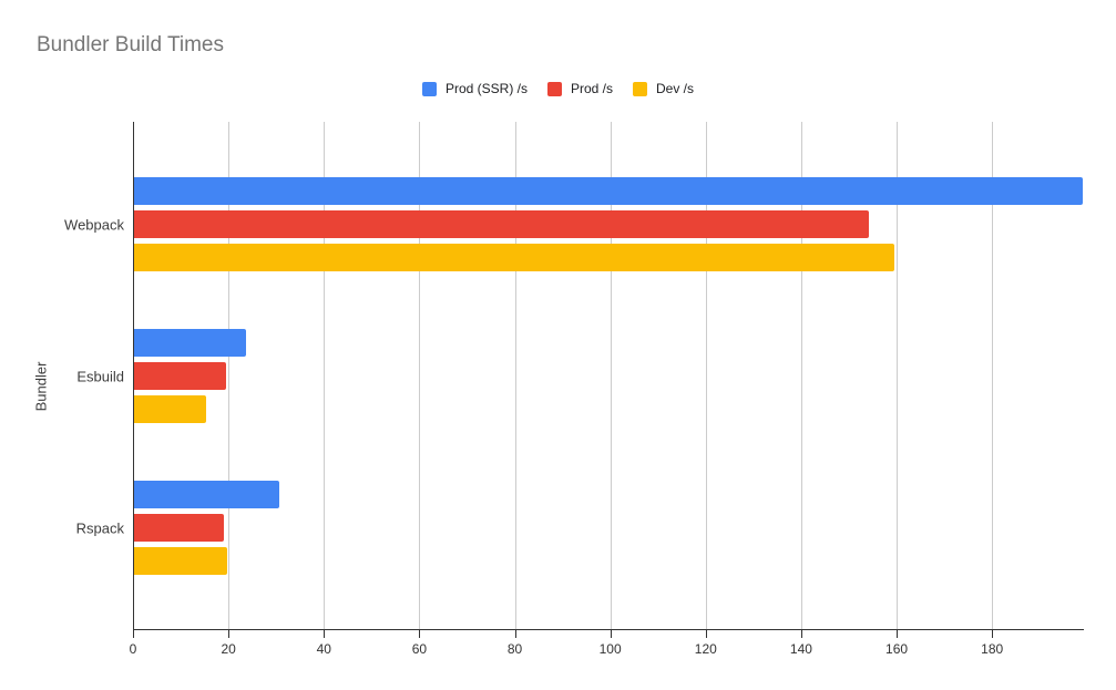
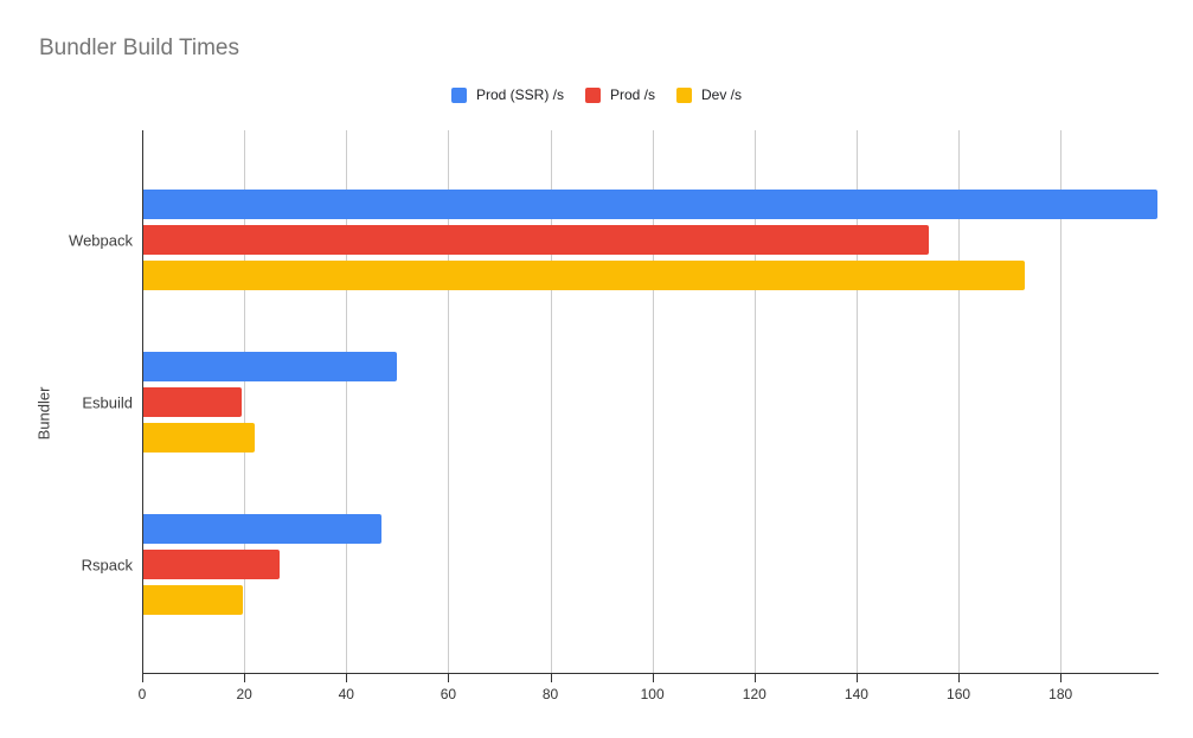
Dev /s/Webpack: 160 -> 173
Prod (SSR) /s/Esbuild: 24 -> 50
Dev /s/Esbuild: 15 -> 22
Prod (SSR) /s/Rspack: 31 -> 47
Prod /s/Rspack: 19 -> 27
